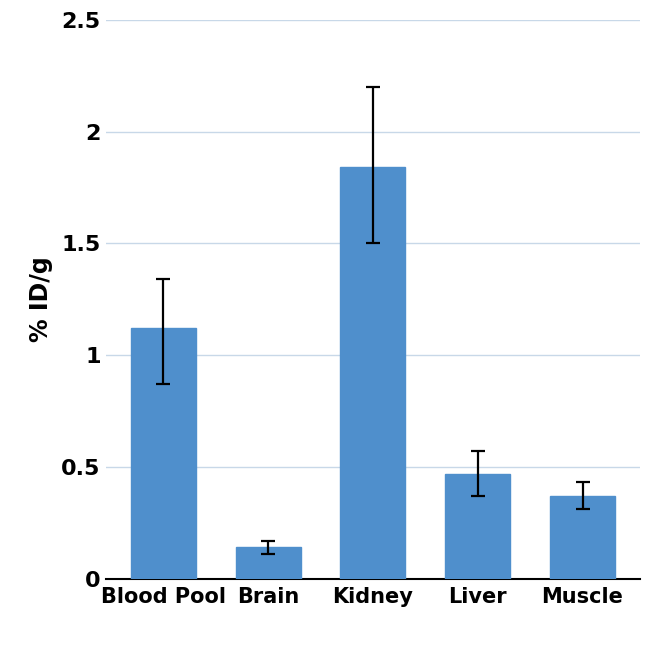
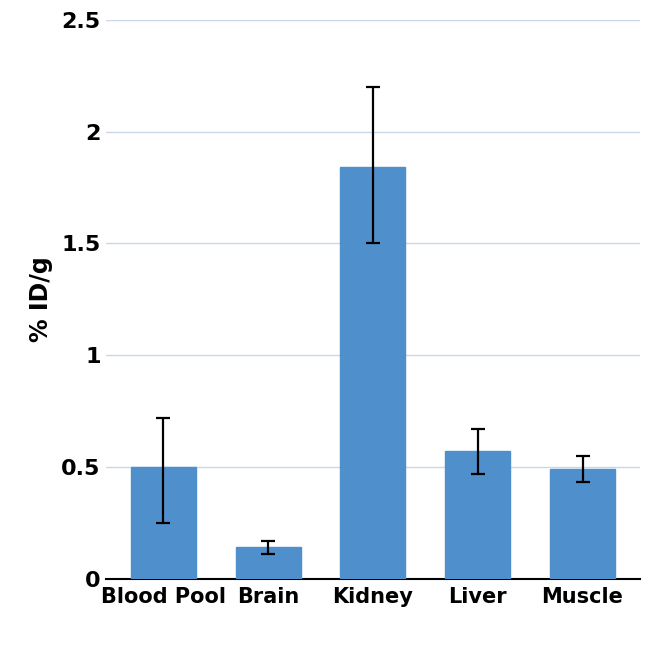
Blood Pool: 1.12 -> 0.50
Liver: 0.47 -> 0.57
Muscle: 0.37 -> 0.49
